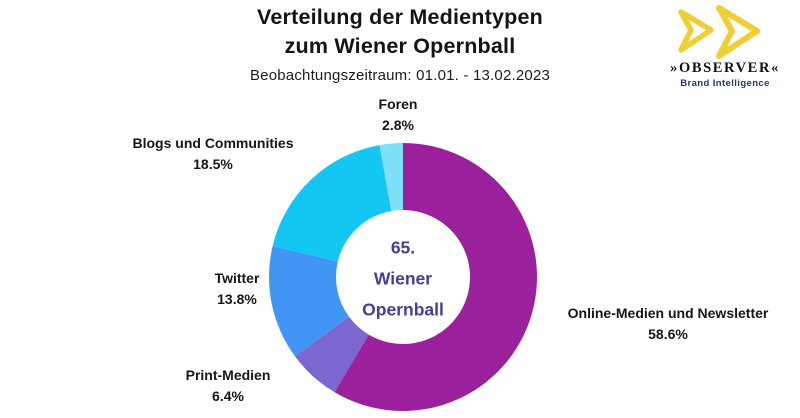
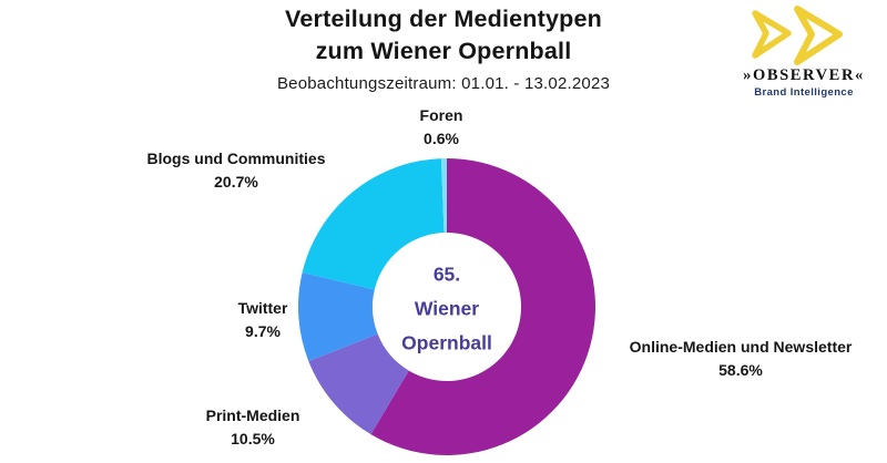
Print-Medien: 6.4% -> 10.5%
Twitter: 13.8% -> 9.7%
Blogs und Communities: 18.5% -> 20.7%
Foren: 2.8% -> 0.6%
